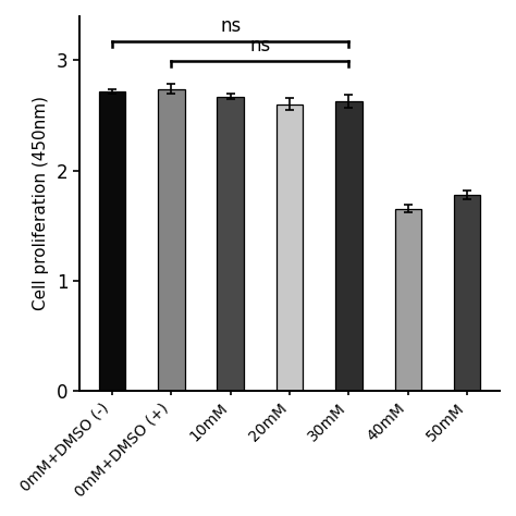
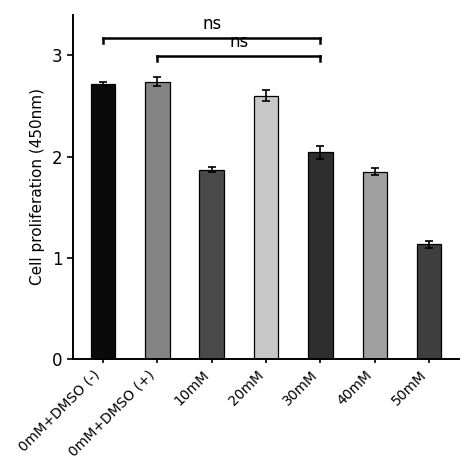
10mM: 2.67 -> 1.87
30mM: 2.63 -> 2.04
40mM: 1.65 -> 1.85
50mM: 1.78 -> 1.13
